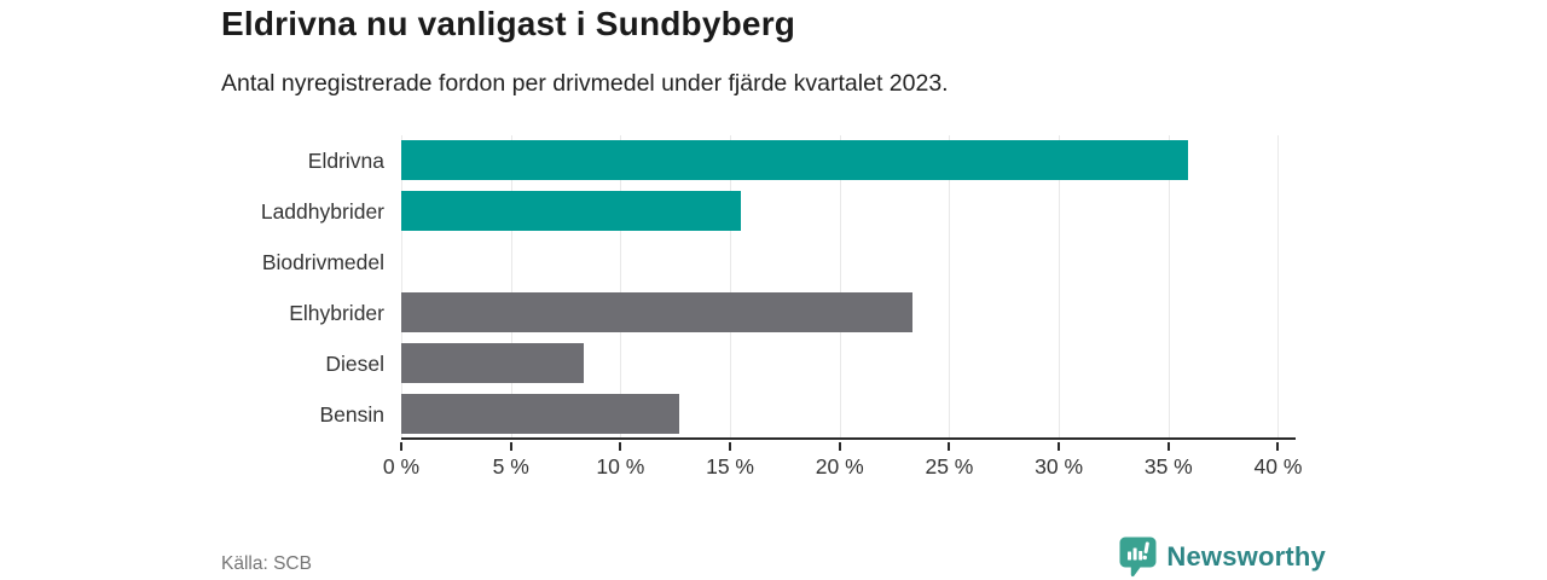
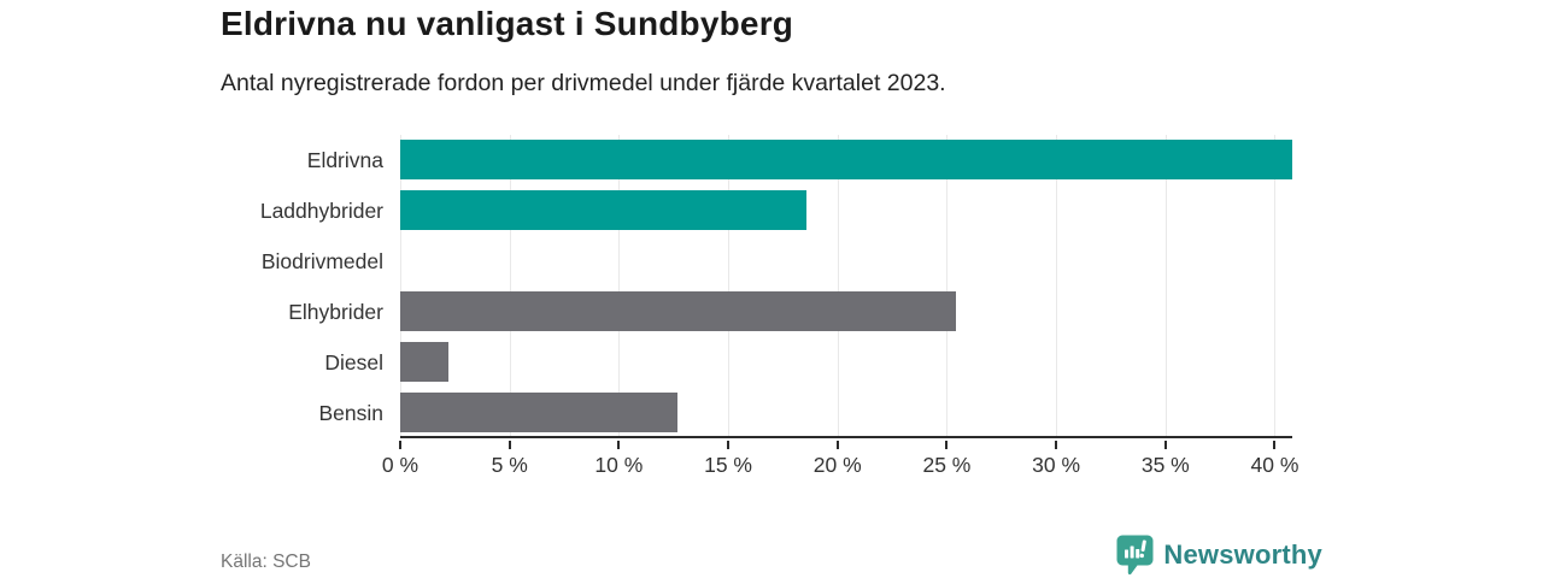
Eldrivna: 35.9% -> 40.8%
Laddhybrider: 15.5% -> 18.6%
Elhybrider: 23.3% -> 25.4%
Diesel: 8.3% -> 2.2%
